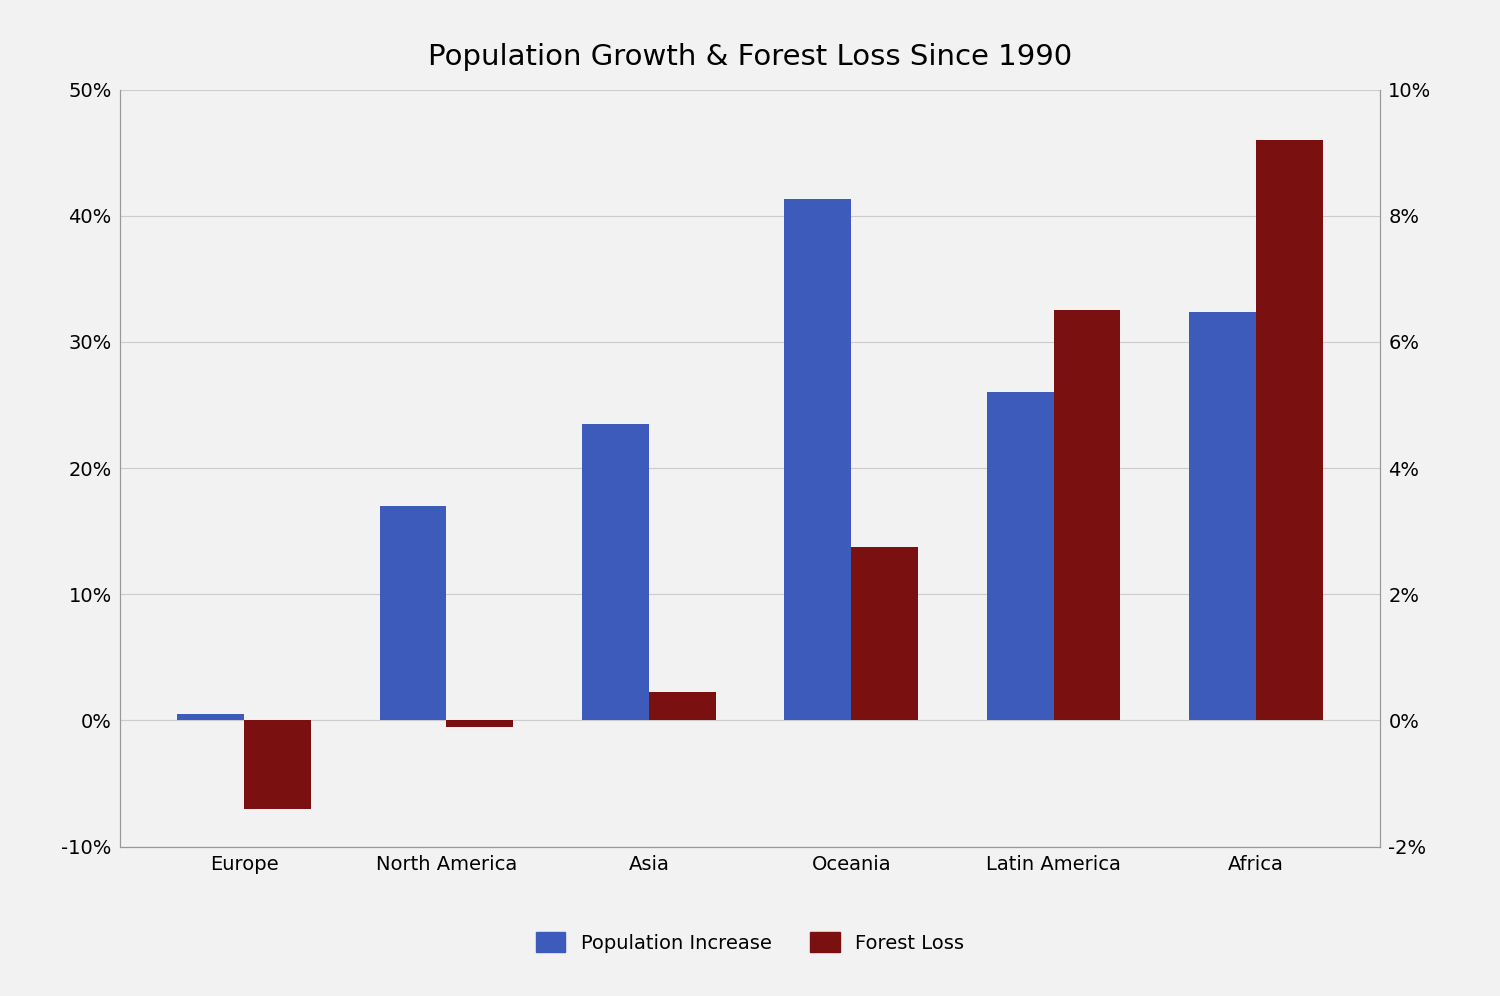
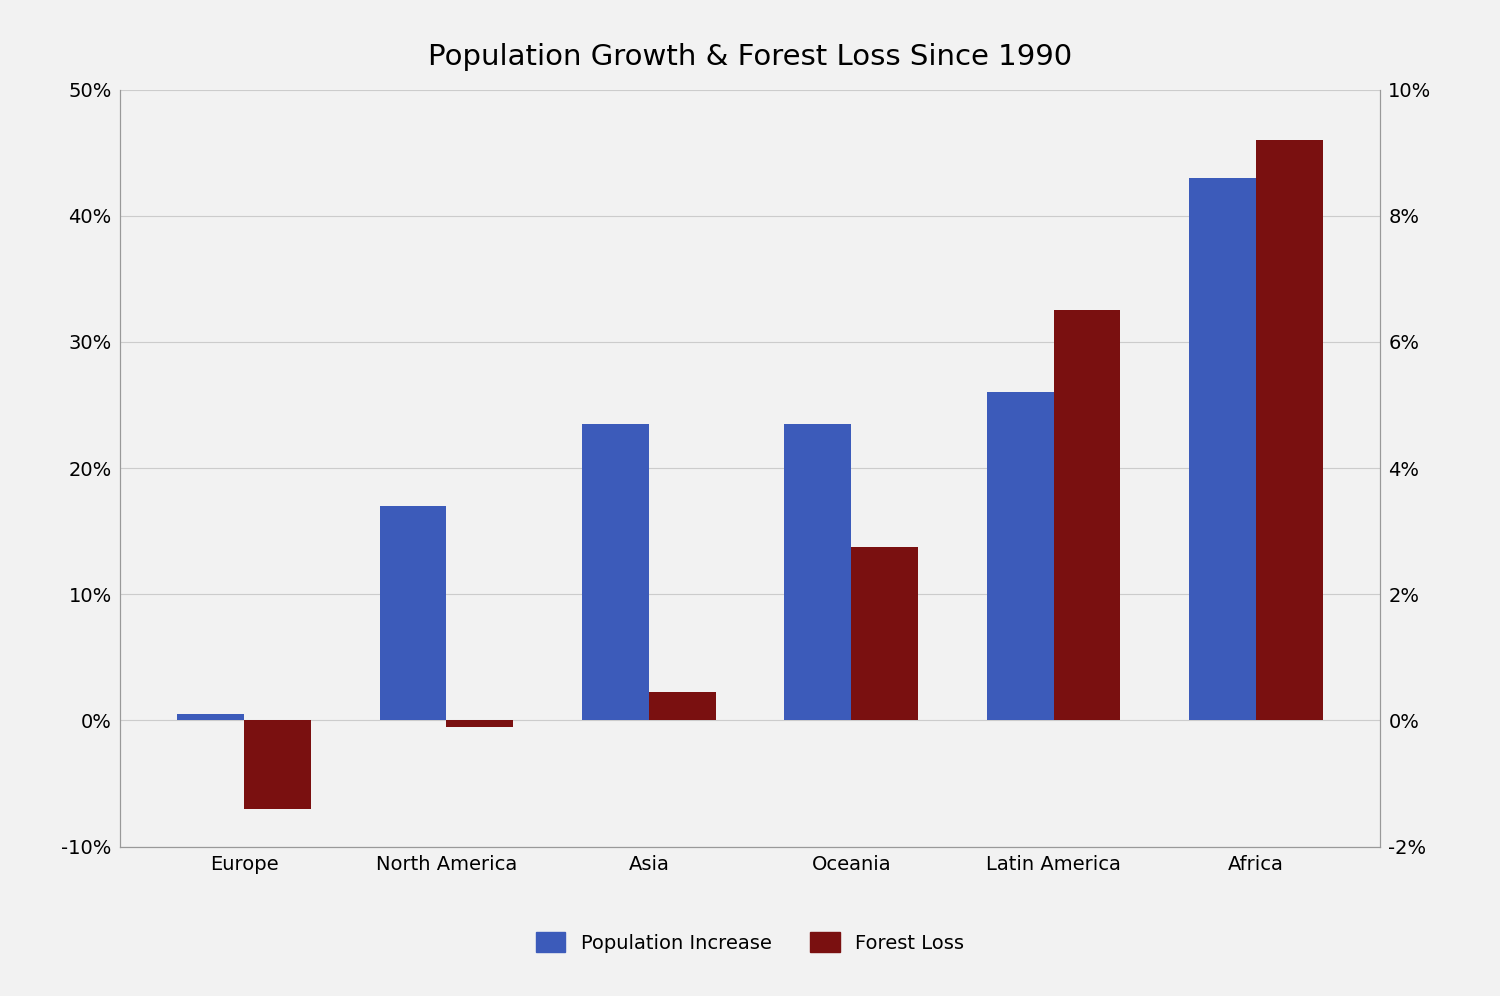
Population Increase/Oceania: 41.3% -> 23.5%
Population Increase/Africa: 32.4% -> 43.0%
